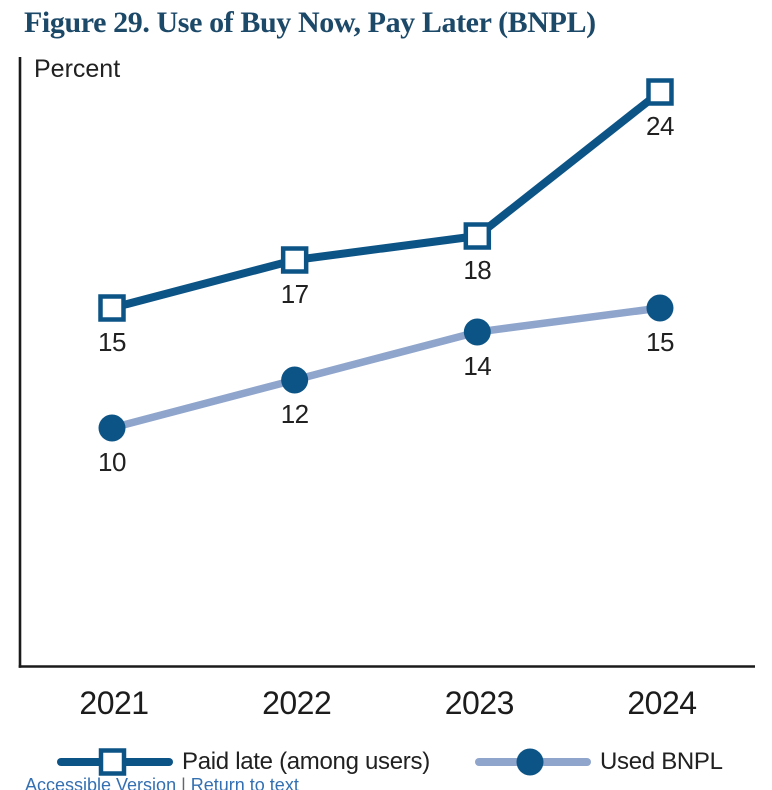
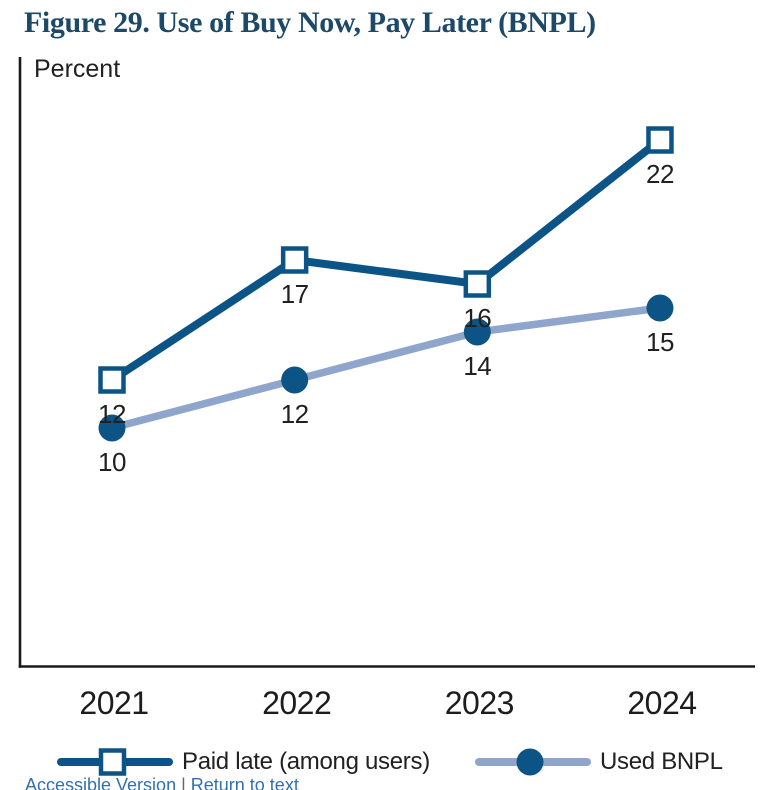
Paid late (among users)/2021: 15 -> 12
Paid late (among users)/2023: 18 -> 16
Paid late (among users)/2024: 24 -> 22
